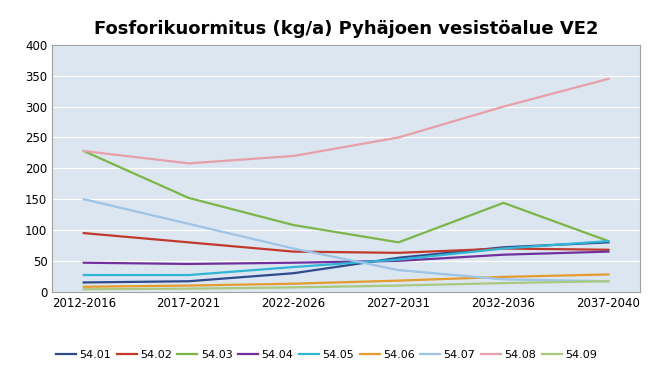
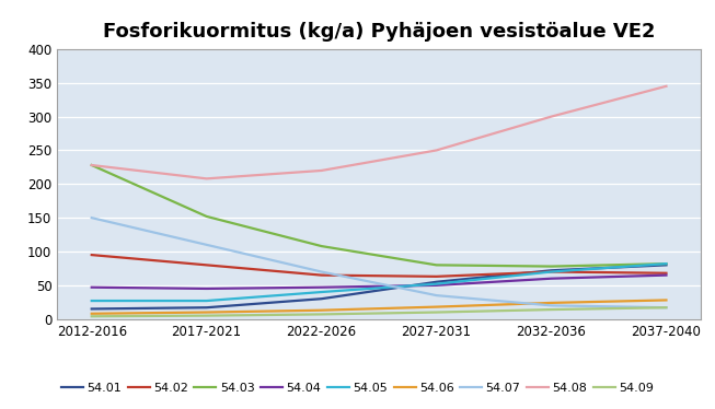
54.03/2032-2036: 144 -> 78
